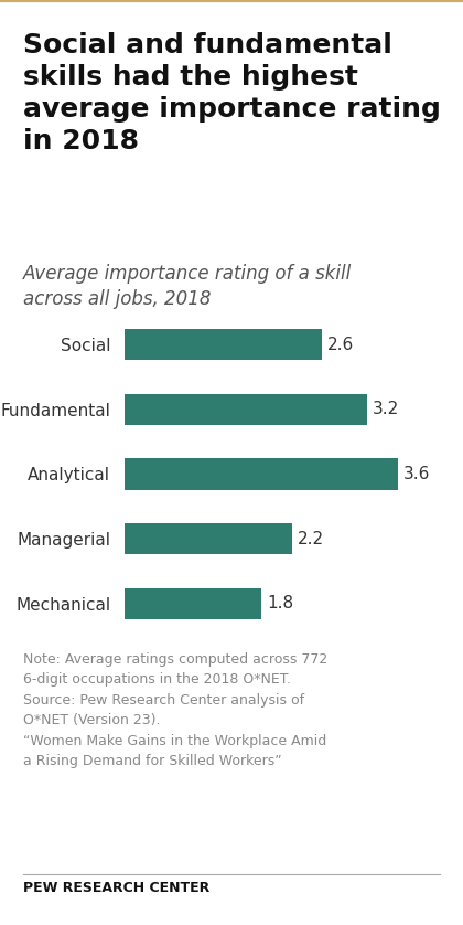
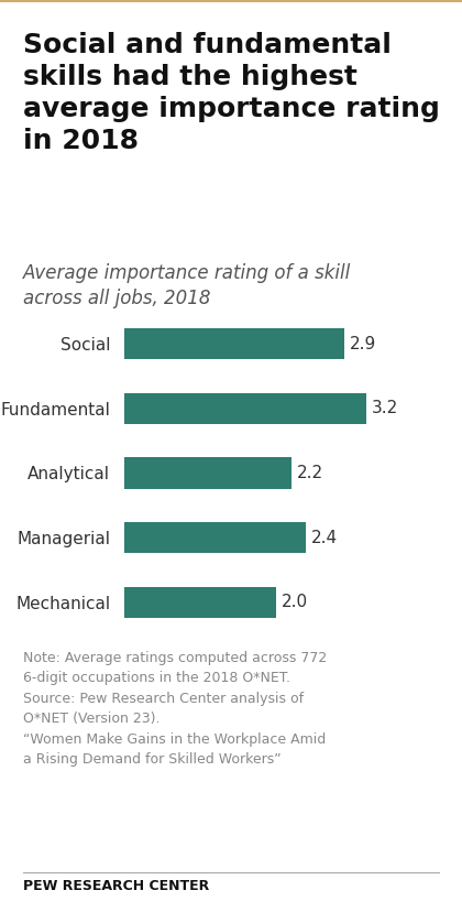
Social: 2.6 -> 2.9
Analytical: 3.6 -> 2.2
Managerial: 2.2 -> 2.4
Mechanical: 1.8 -> 2.0
